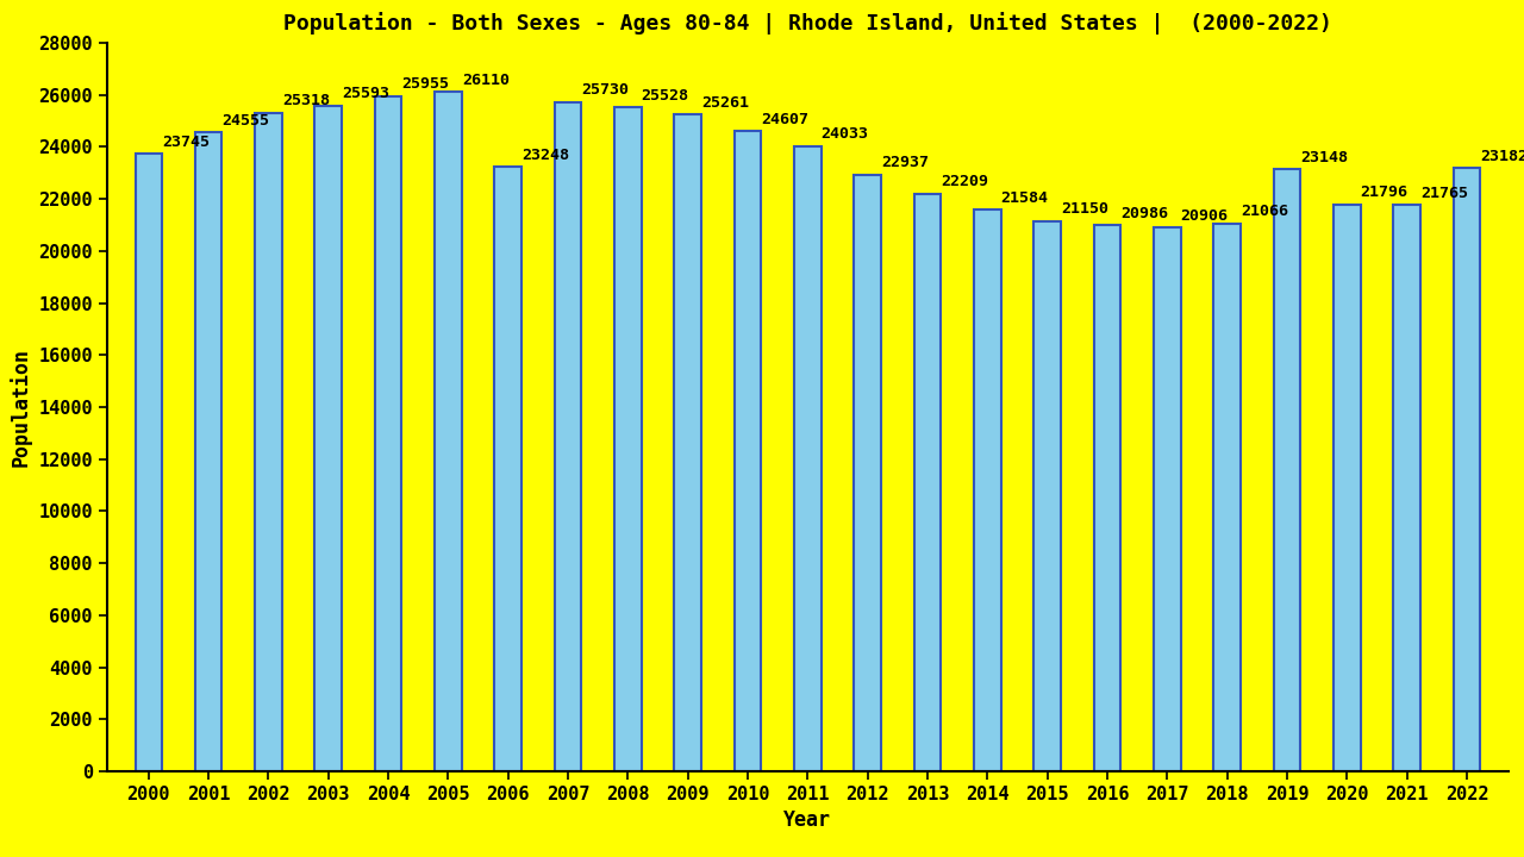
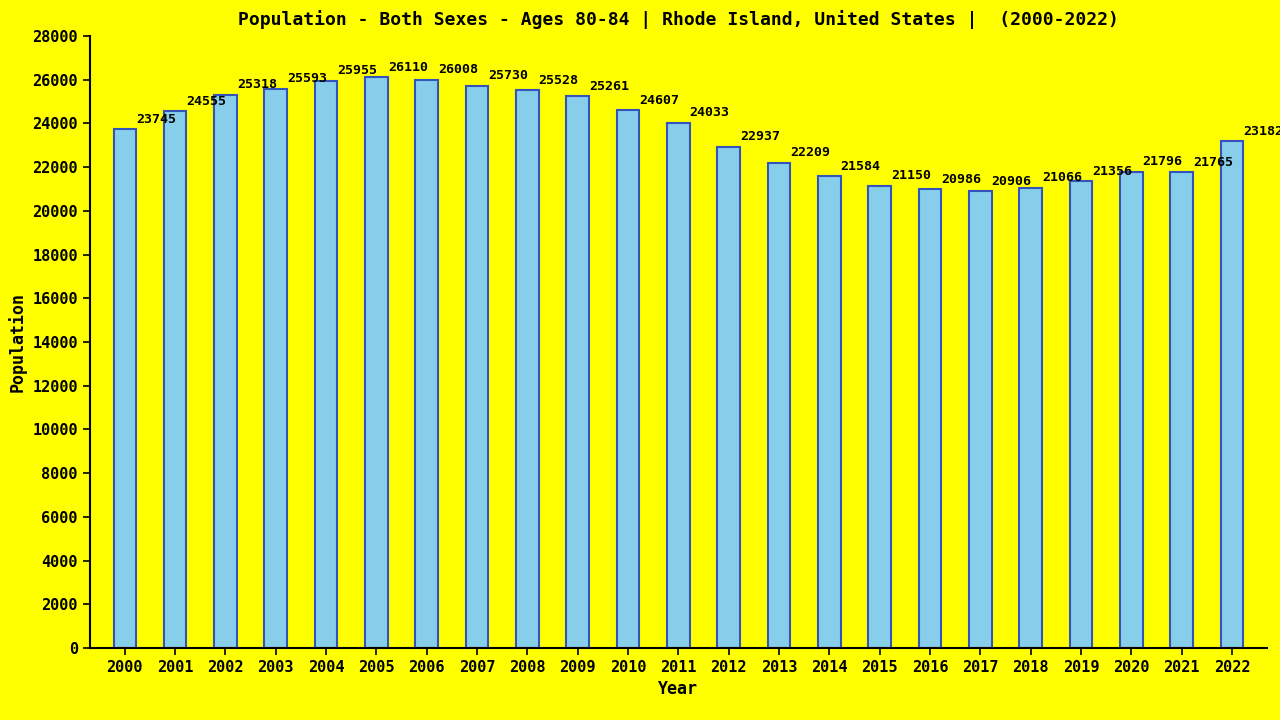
2006: 23248 -> 26008
2019: 23148 -> 21356
